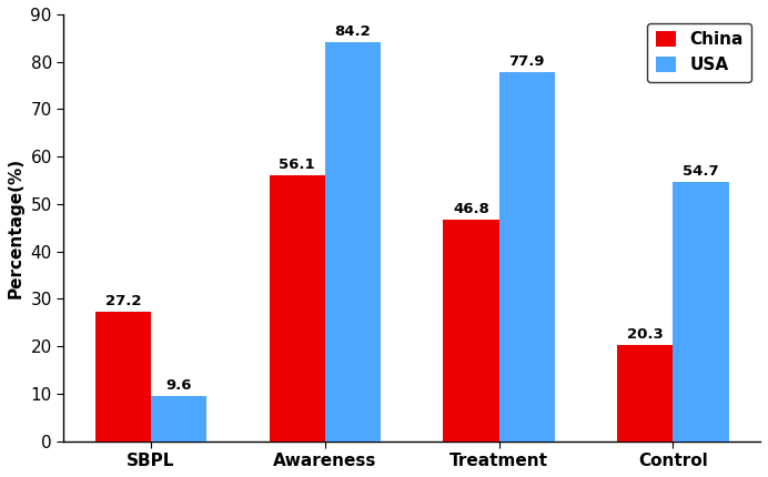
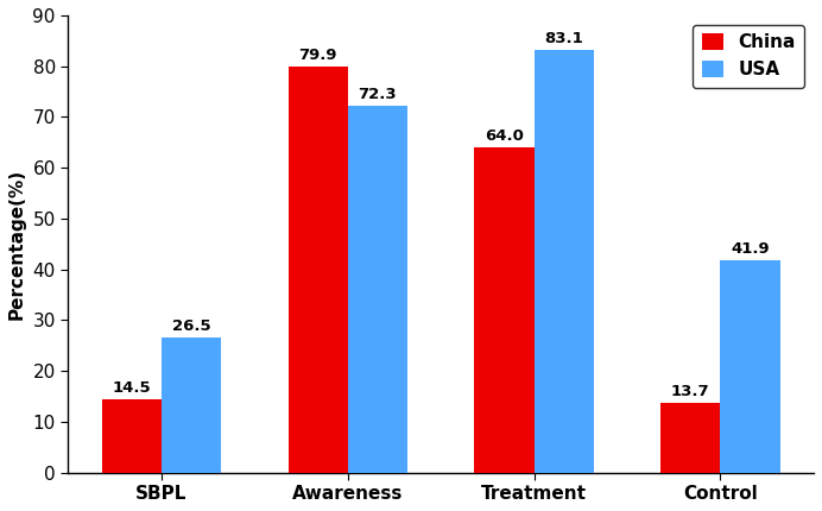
China/SBPL: 27.2 -> 14.5
USA/SBPL: 9.6 -> 26.5
China/Awareness: 56.1 -> 79.9
USA/Awareness: 84.2 -> 72.3
China/Treatment: 46.8 -> 64.0
USA/Treatment: 77.9 -> 83.1
China/Control: 20.3 -> 13.7
USA/Control: 54.7 -> 41.9
